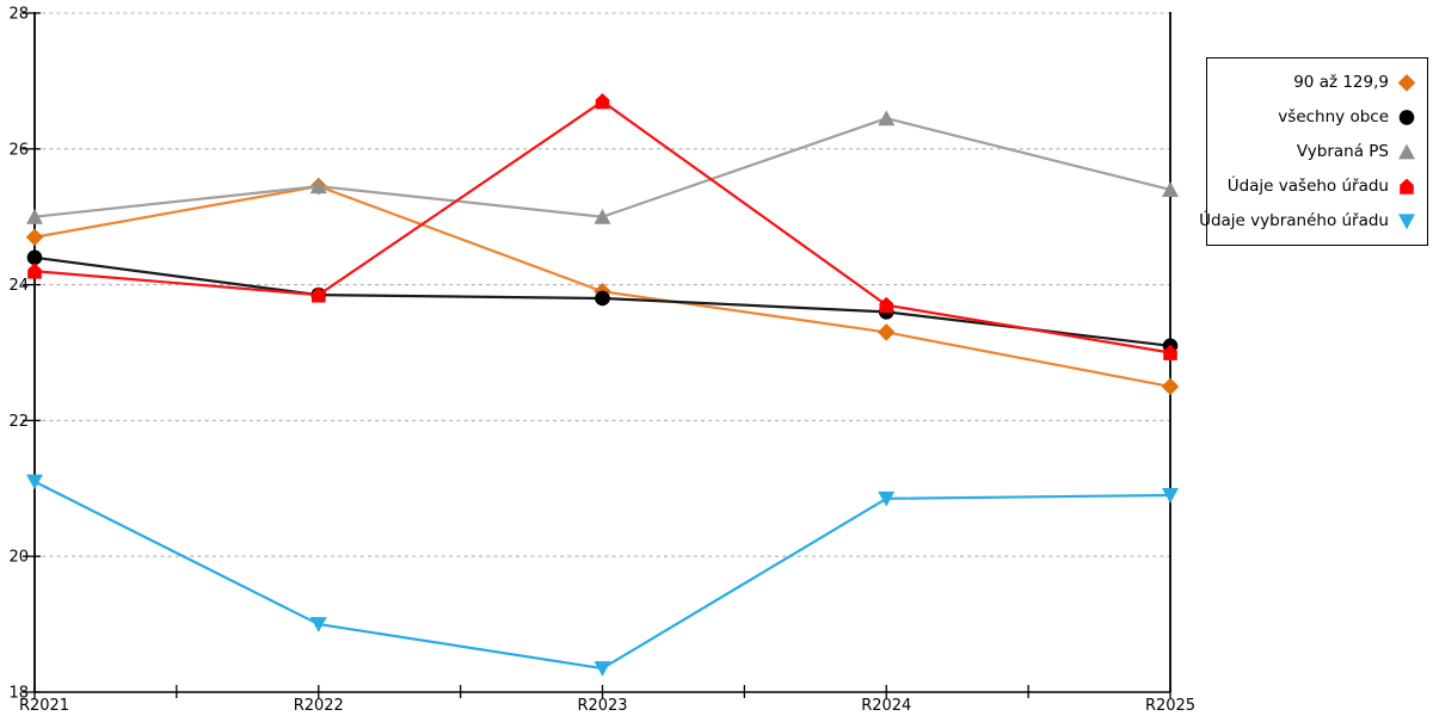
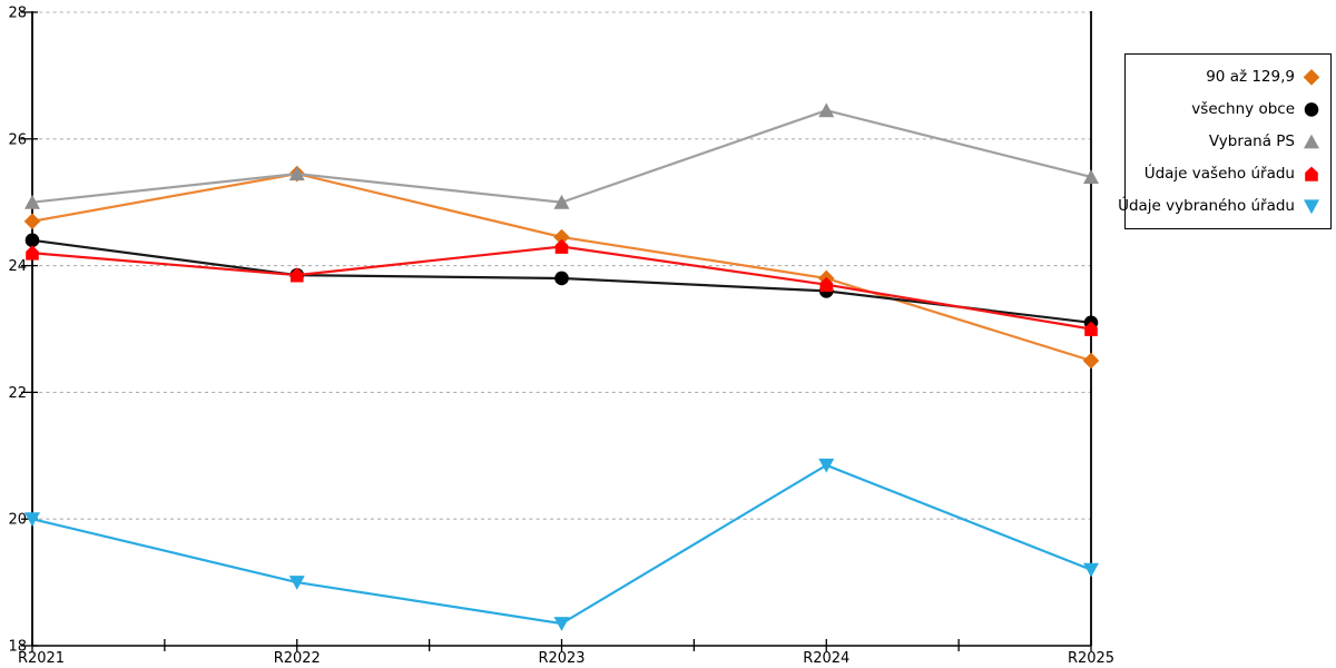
Údaje vybraného úřadu/R2021: 21.1 -> 20.0
90 až 129,9/R2023: 23.9 -> 24.4
Údaje vašeho úřadu/R2023: 26.7 -> 24.3
90 až 129,9/R2024: 23.3 -> 23.8
Údaje vybraného úřadu/R2025: 20.9 -> 19.2
